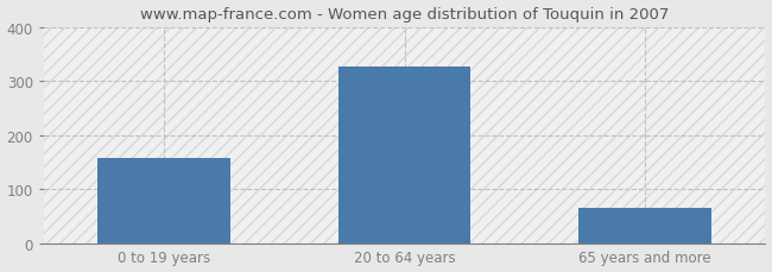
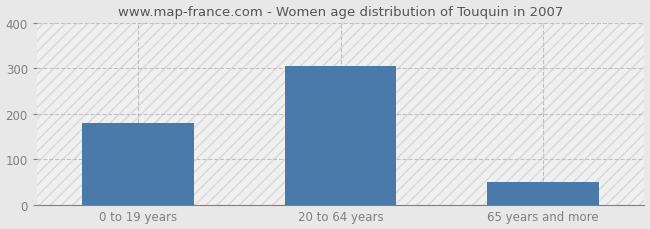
0 to 19 years: 157 -> 180
20 to 64 years: 328 -> 305
65 years and more: 65 -> 50
